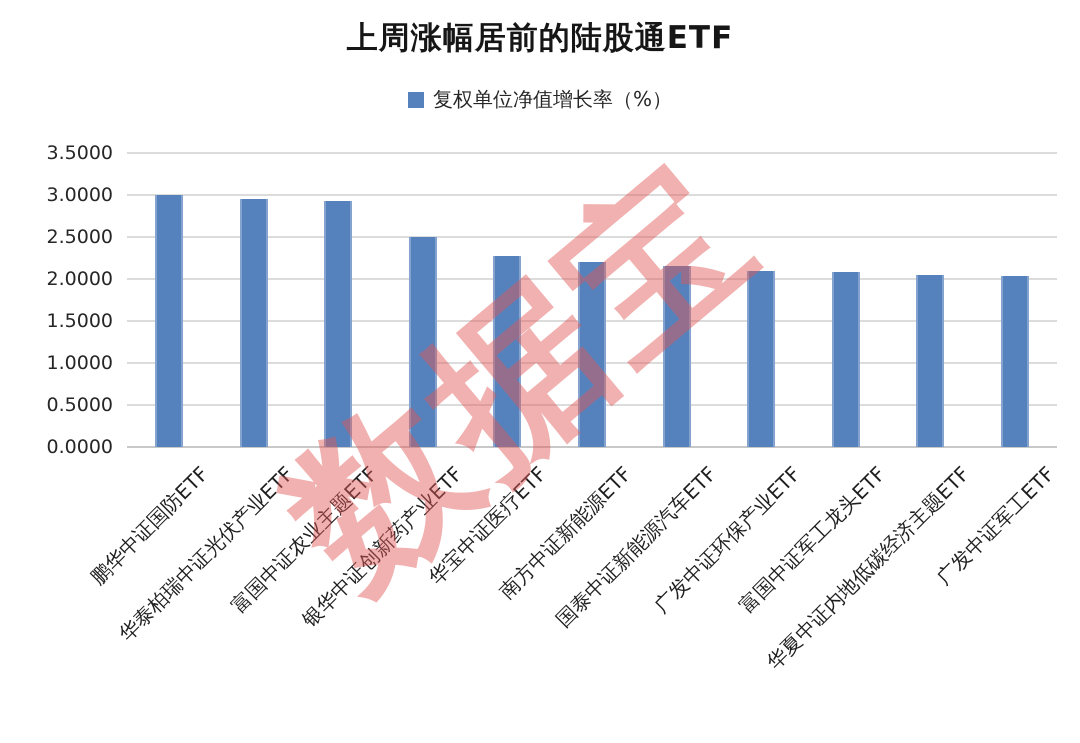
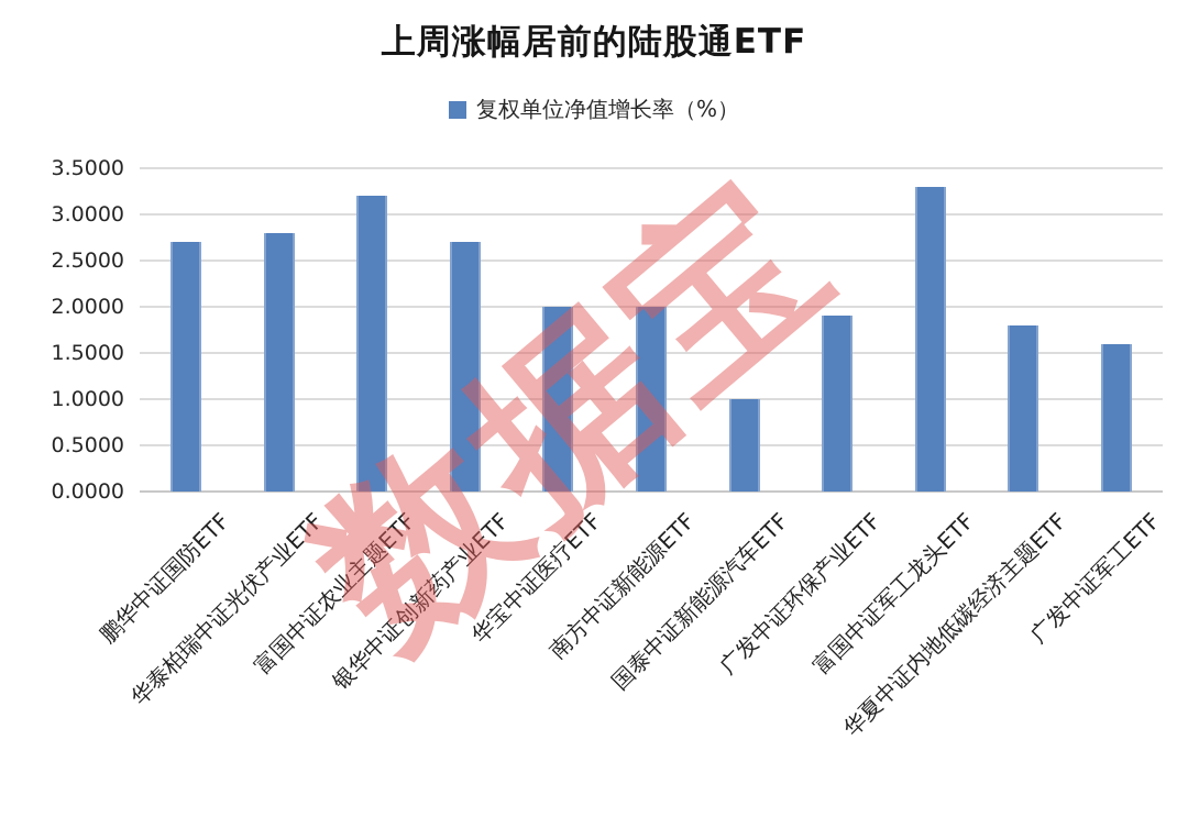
鹏华中证国防ETF: 3.0 -> 2.7
华泰柏瑞中证光伏产业ETF: 3.0 -> 2.8
富国中证农业主题ETF: 2.9 -> 3.2
银华中证创新药产业ETF: 2.5 -> 2.7
华宝中证医疗ETF: 2.3 -> 2.0
南方中证新能源ETF: 2.2 -> 2.0
国泰中证新能源汽车ETF: 2.2 -> 1.0
广发中证环保产业ETF: 2.1 -> 1.9
富国中证军工龙头ETF: 2.1 -> 3.3
华夏中证内地低碳经济主题ETF: 2.0 -> 1.8
广发中证军工ETF: 2.0 -> 1.6
